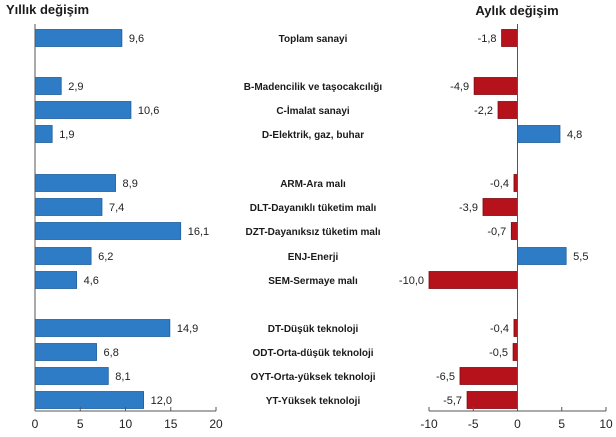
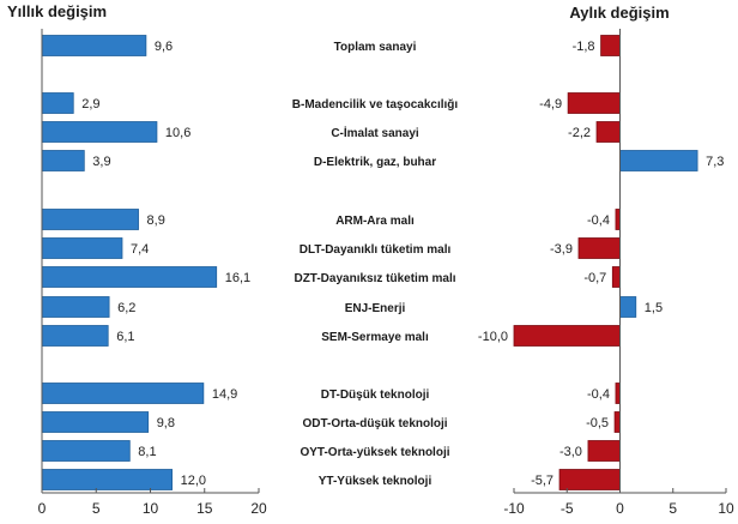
Yıllık değişim/D-Elektrik, gaz, buhar: 1,9 -> 3,9
Yıllık değişim/SEM-Sermaye malı: 4,6 -> 6,1
Yıllık değişim/ODT-Orta-düşük teknoloji: 6,8 -> 9,8
Aylık değişim/D-Elektrik, gaz, buhar: 4,8 -> 7,3
Aylık değişim/ENJ-Enerji: 5,5 -> 1,5
Aylık değişim/OYT-Orta-yüksek teknoloji: -6,5 -> -3,0
